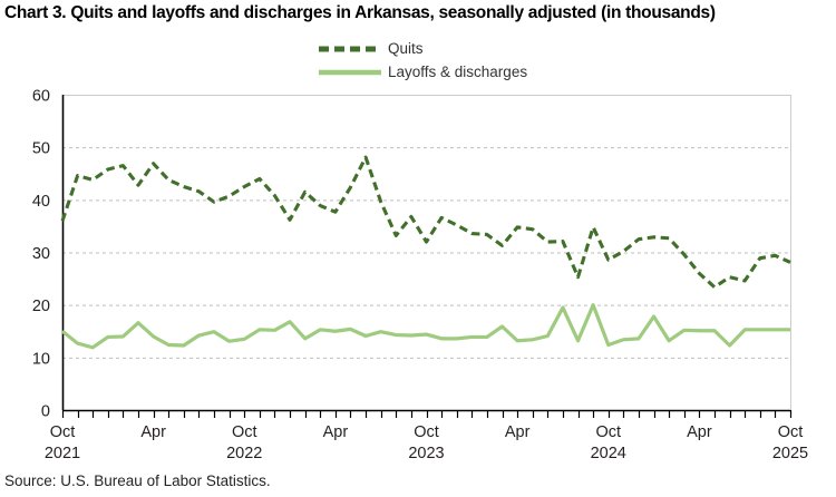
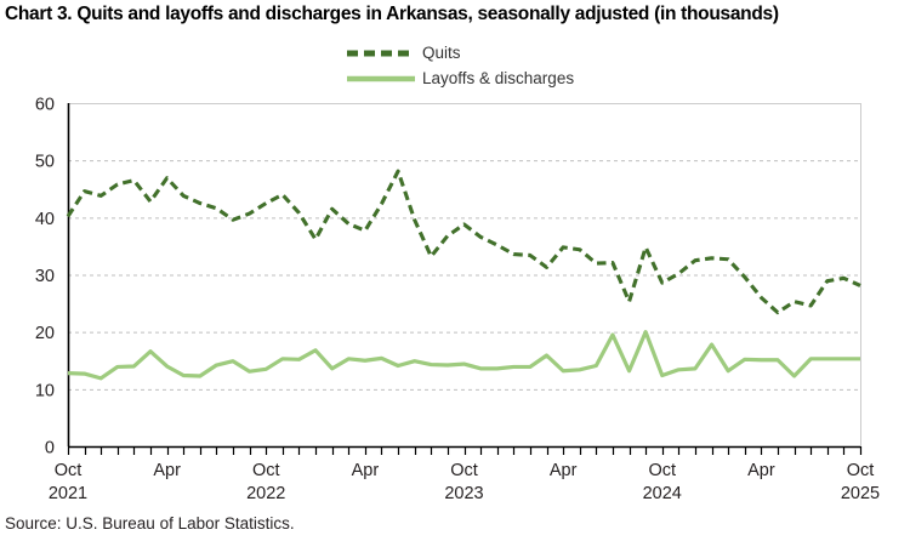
Quits/Oct 2021: 36 -> 40
Layoffs & discharges/Oct 2021: 15 -> 13
Quits/Oct 2023: 32 -> 39
